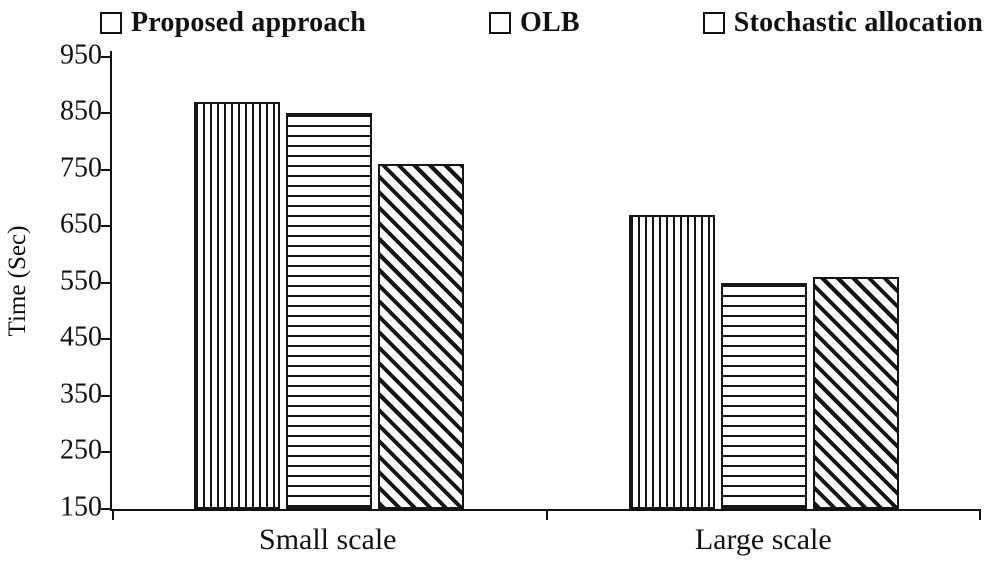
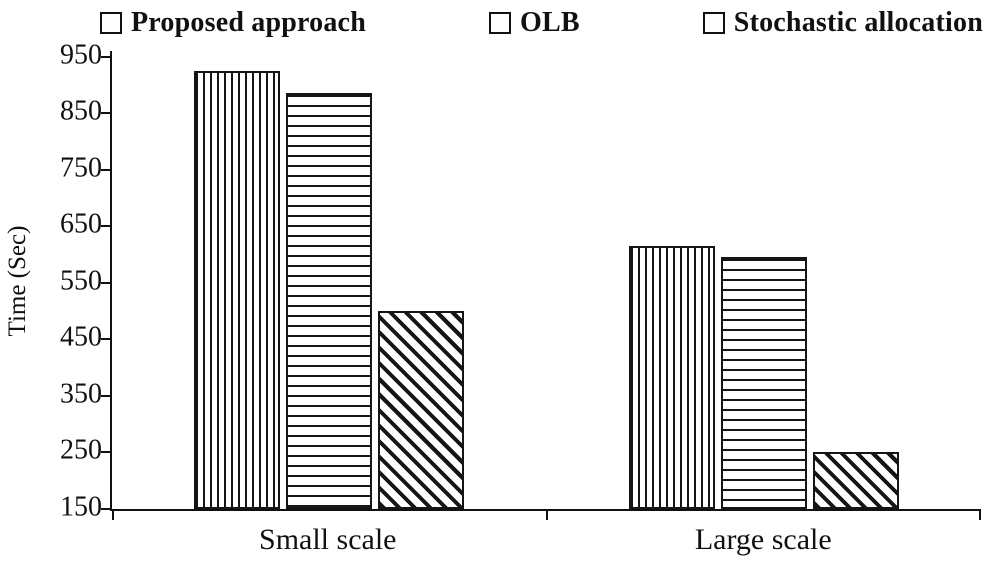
Proposed approach/Small scale: 870 -> 920
OLB/Small scale: 850 -> 880
Stochastic allocation/Small scale: 760 -> 500
Proposed approach/Large scale: 670 -> 620
OLB/Large scale: 550 -> 600
Stochastic allocation/Large scale: 560 -> 250
